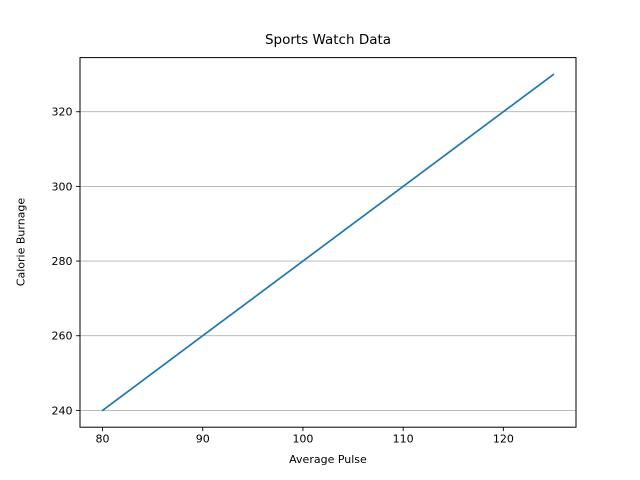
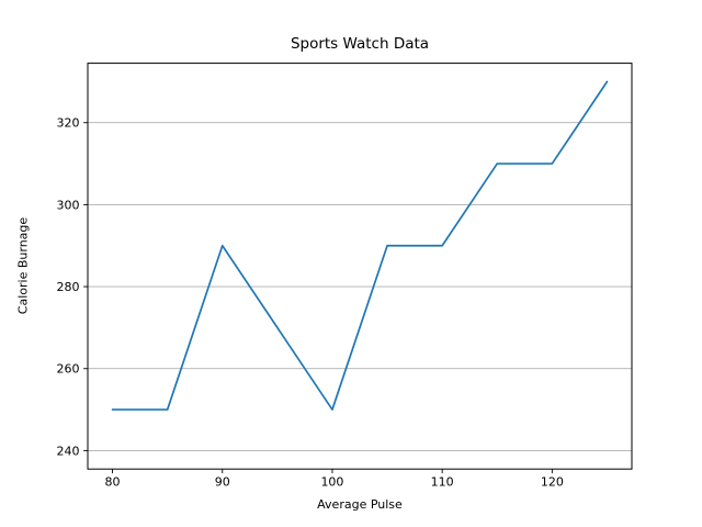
80: 240 -> 250
90: 260 -> 290
100: 280 -> 250
110: 300 -> 290
120: 320 -> 310
